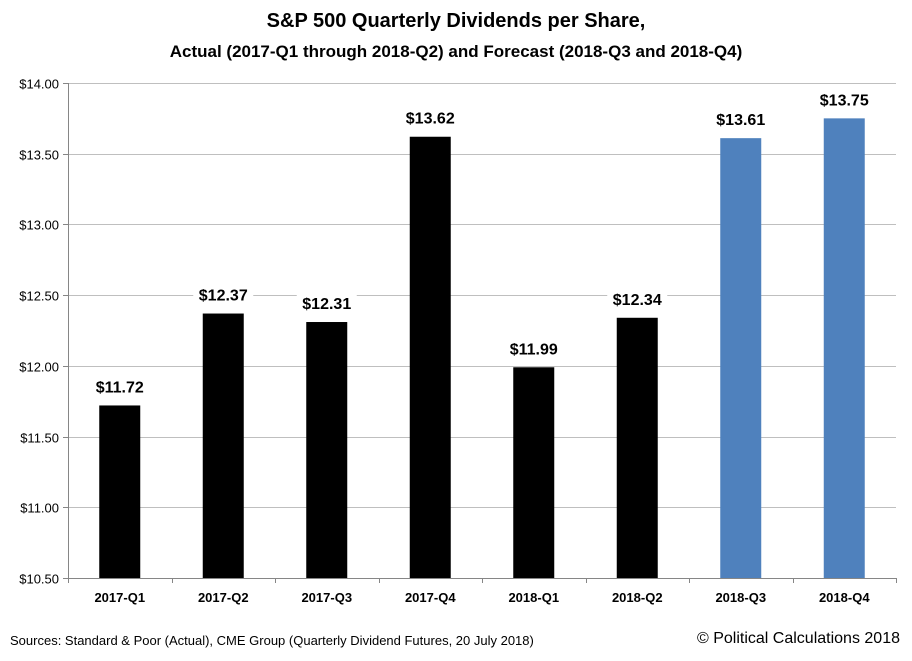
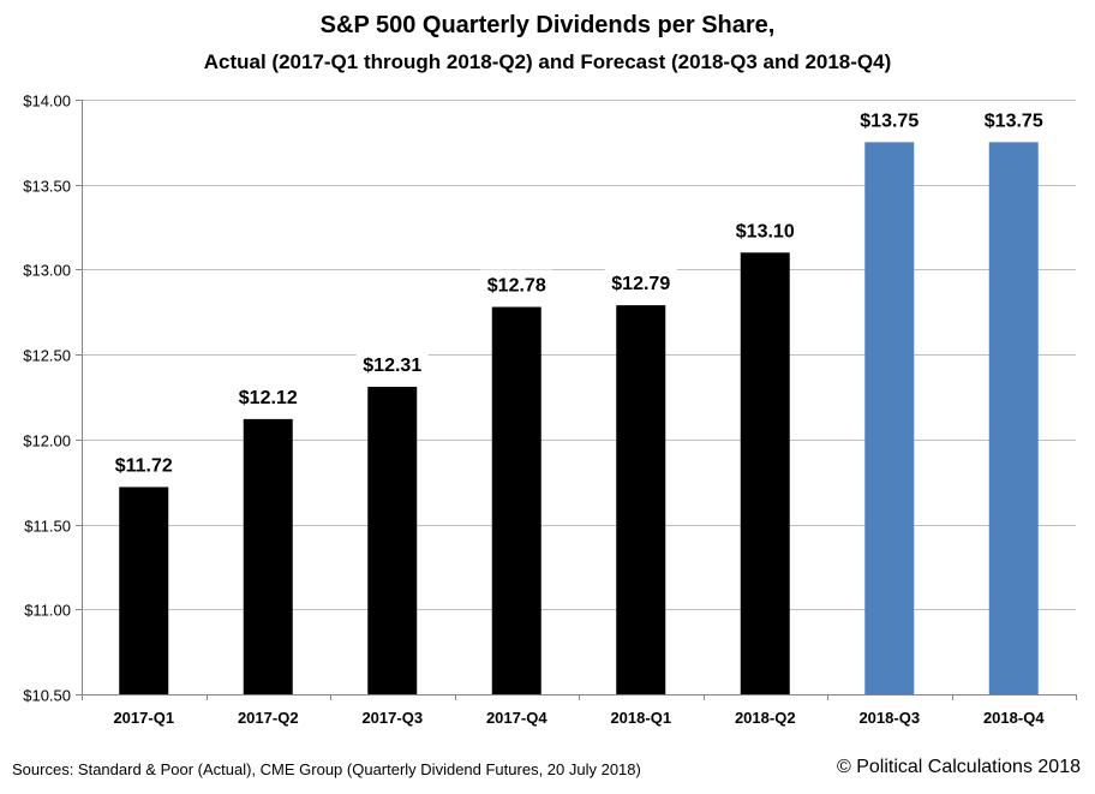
2017-Q2: $12.37 -> $12.12
2017-Q4: $13.62 -> $12.78
2018-Q1: $11.99 -> $12.79
2018-Q2: $12.34 -> $13.10
2018-Q3: $13.61 -> $13.75
